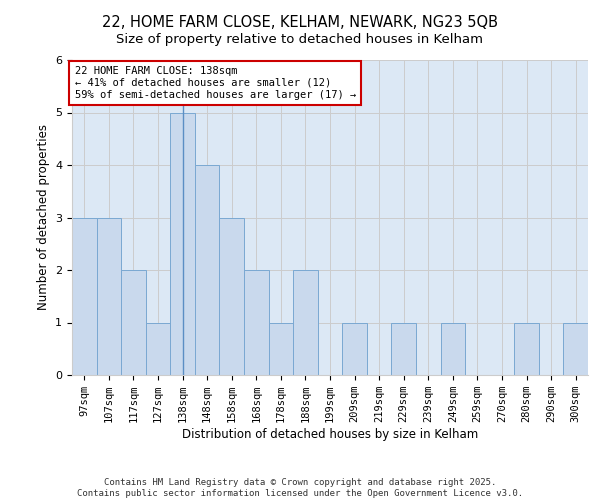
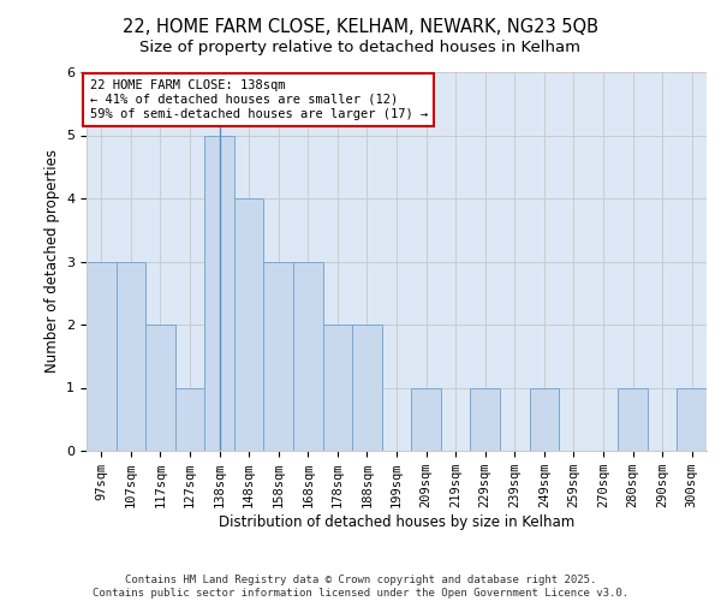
168sqm: 2 -> 3
178sqm: 1 -> 2
